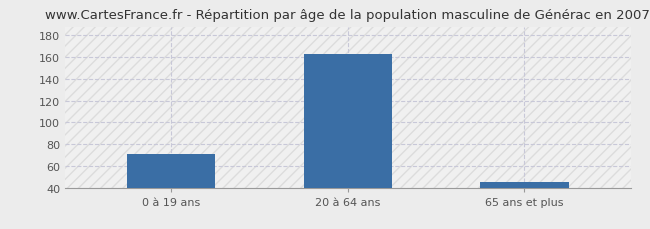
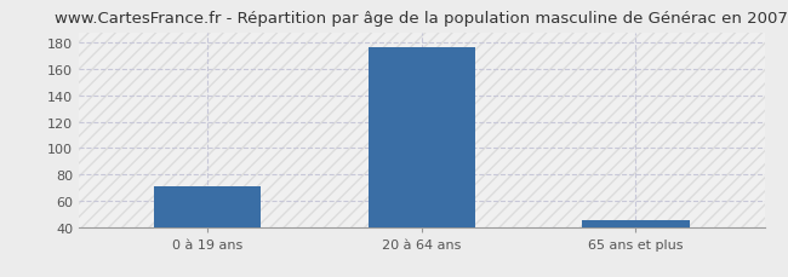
20 à 64 ans: 163 -> 177
